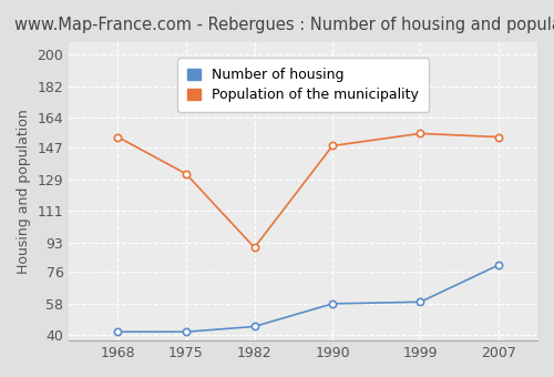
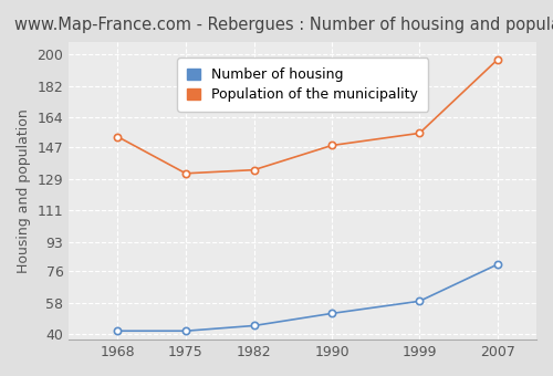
Population of the municipality/1982: 90 -> 134
Number of housing/1990: 58 -> 52
Population of the municipality/2007: 153 -> 197
